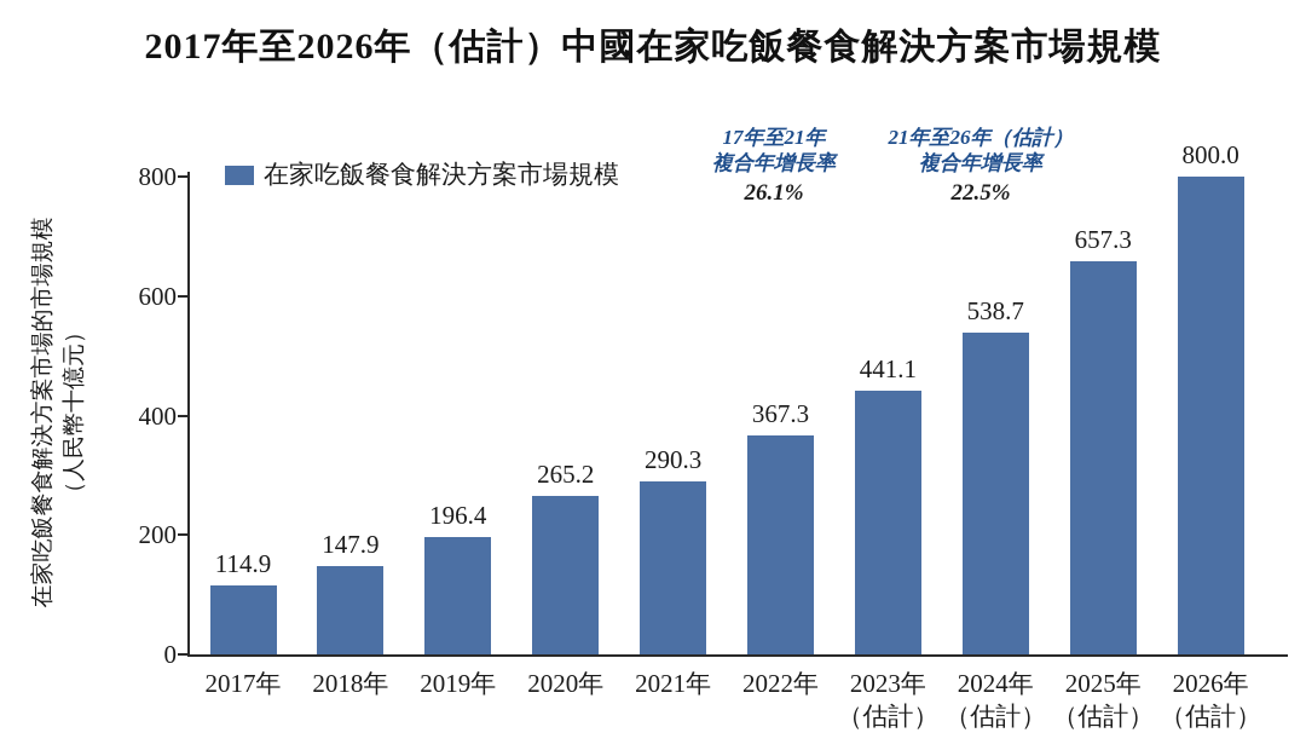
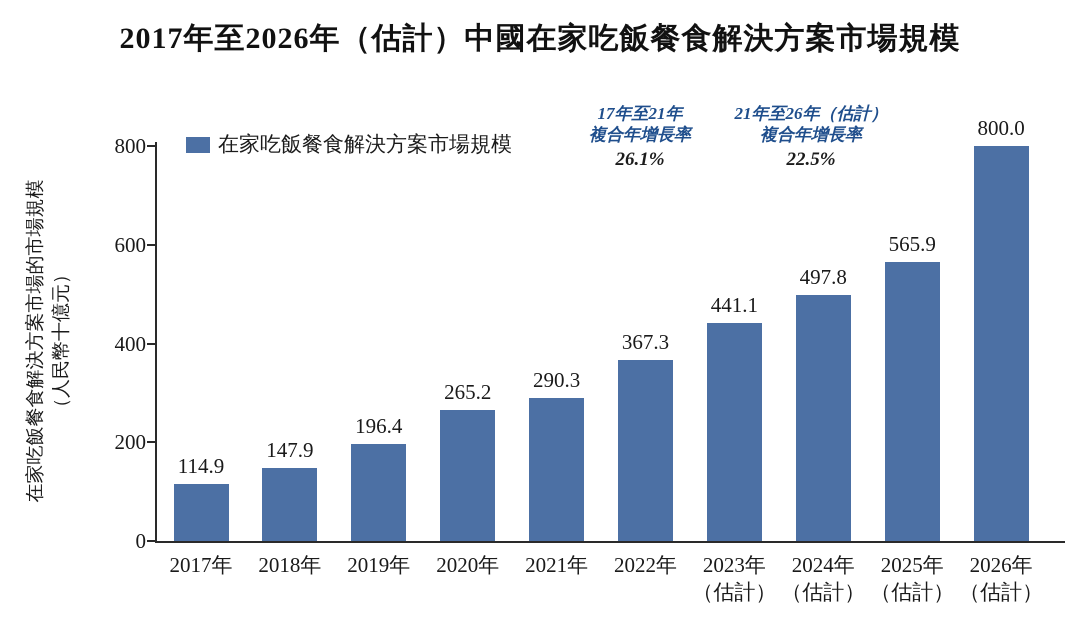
2024年 （估計）: 538.7 -> 497.8
2025年 （估計）: 657.3 -> 565.9
